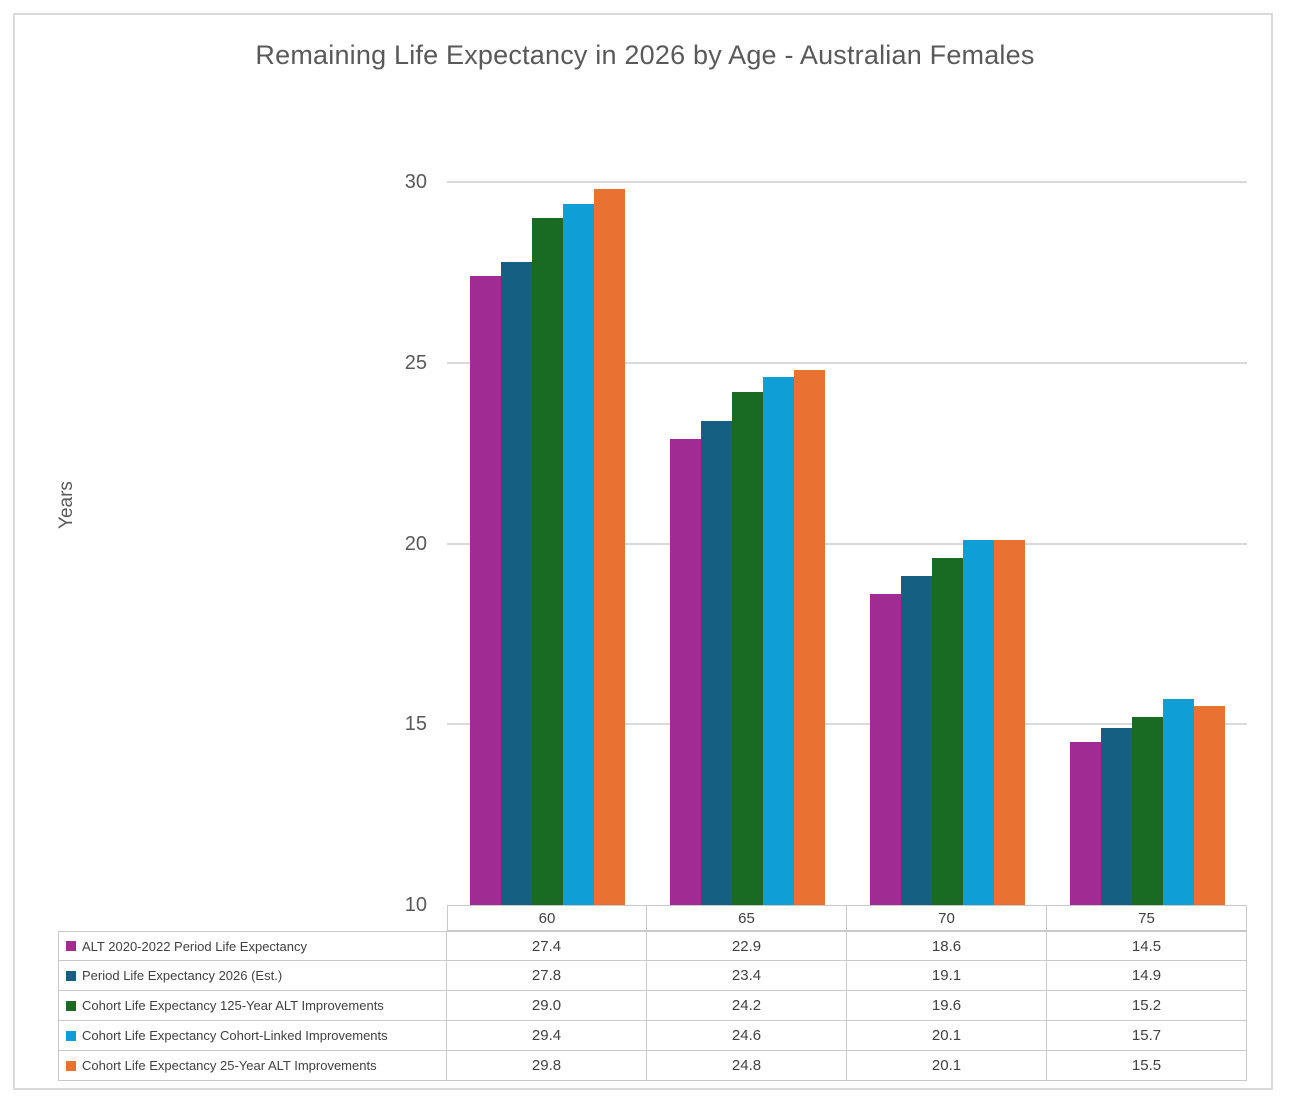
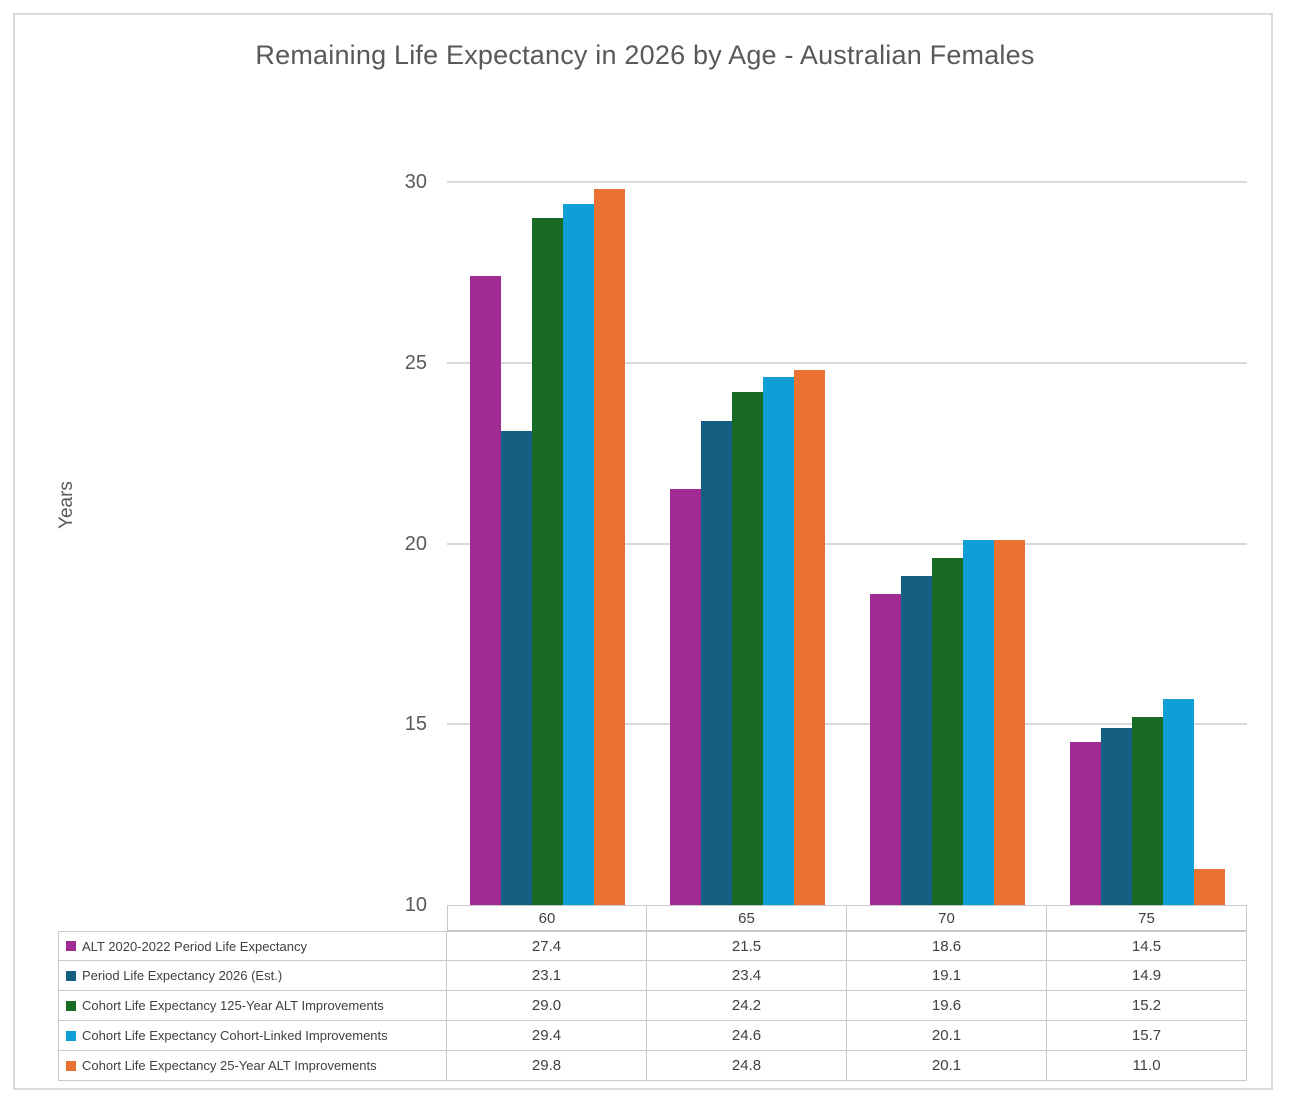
Period Life Expectancy 2026 (Est.)/60: 27.8 -> 23.1
ALT 2020-2022 Period Life Expectancy/65: 22.9 -> 21.5
Cohort Life Expectancy 25-Year ALT Improvements/75: 15.5 -> 11.0
